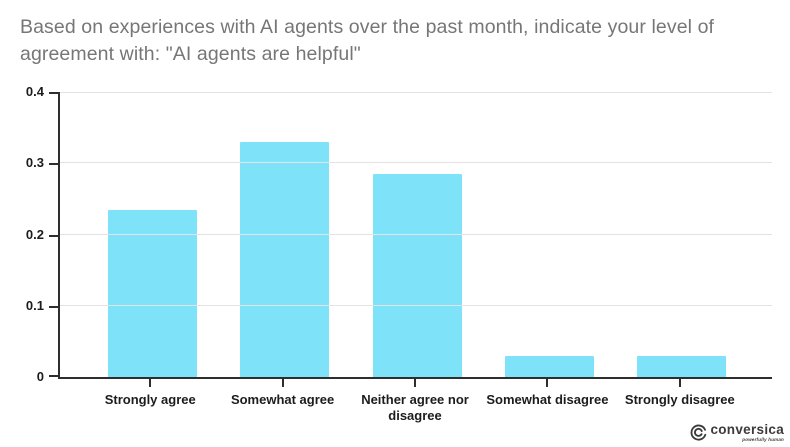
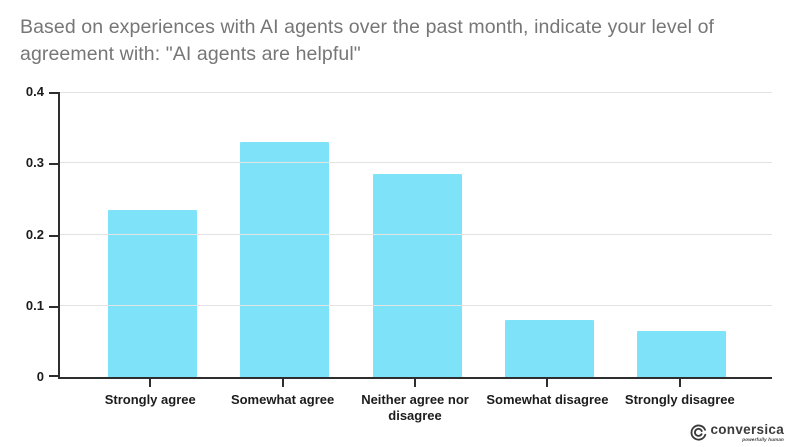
Somewhat disagree: 0.03 -> 0.08
Strongly disagree: 0.03 -> 0.07
